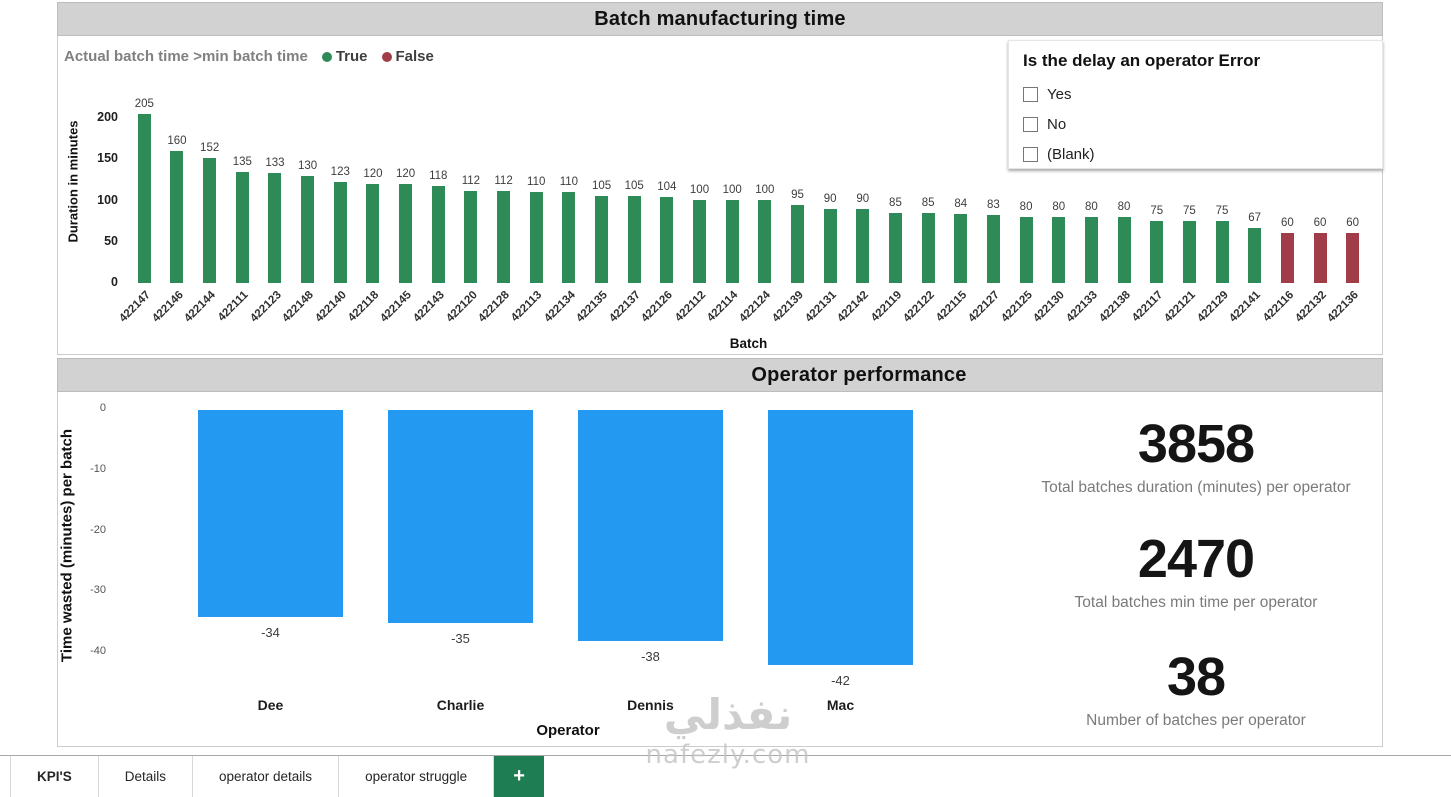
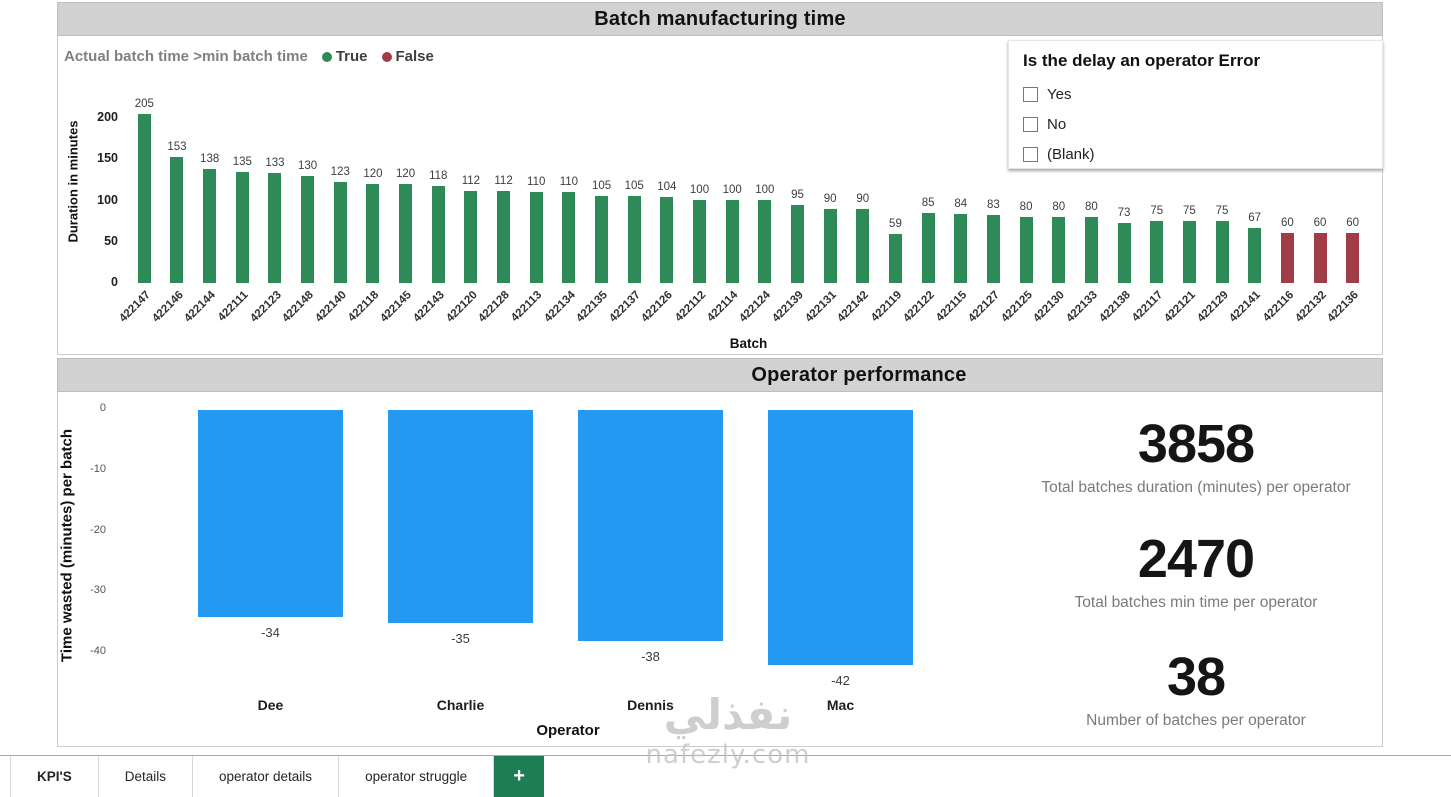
Batch manufacturing time/422146: 160 -> 153
Batch manufacturing time/422144: 152 -> 138
Batch manufacturing time/422119: 85 -> 59
Batch manufacturing time/422138: 80 -> 73
